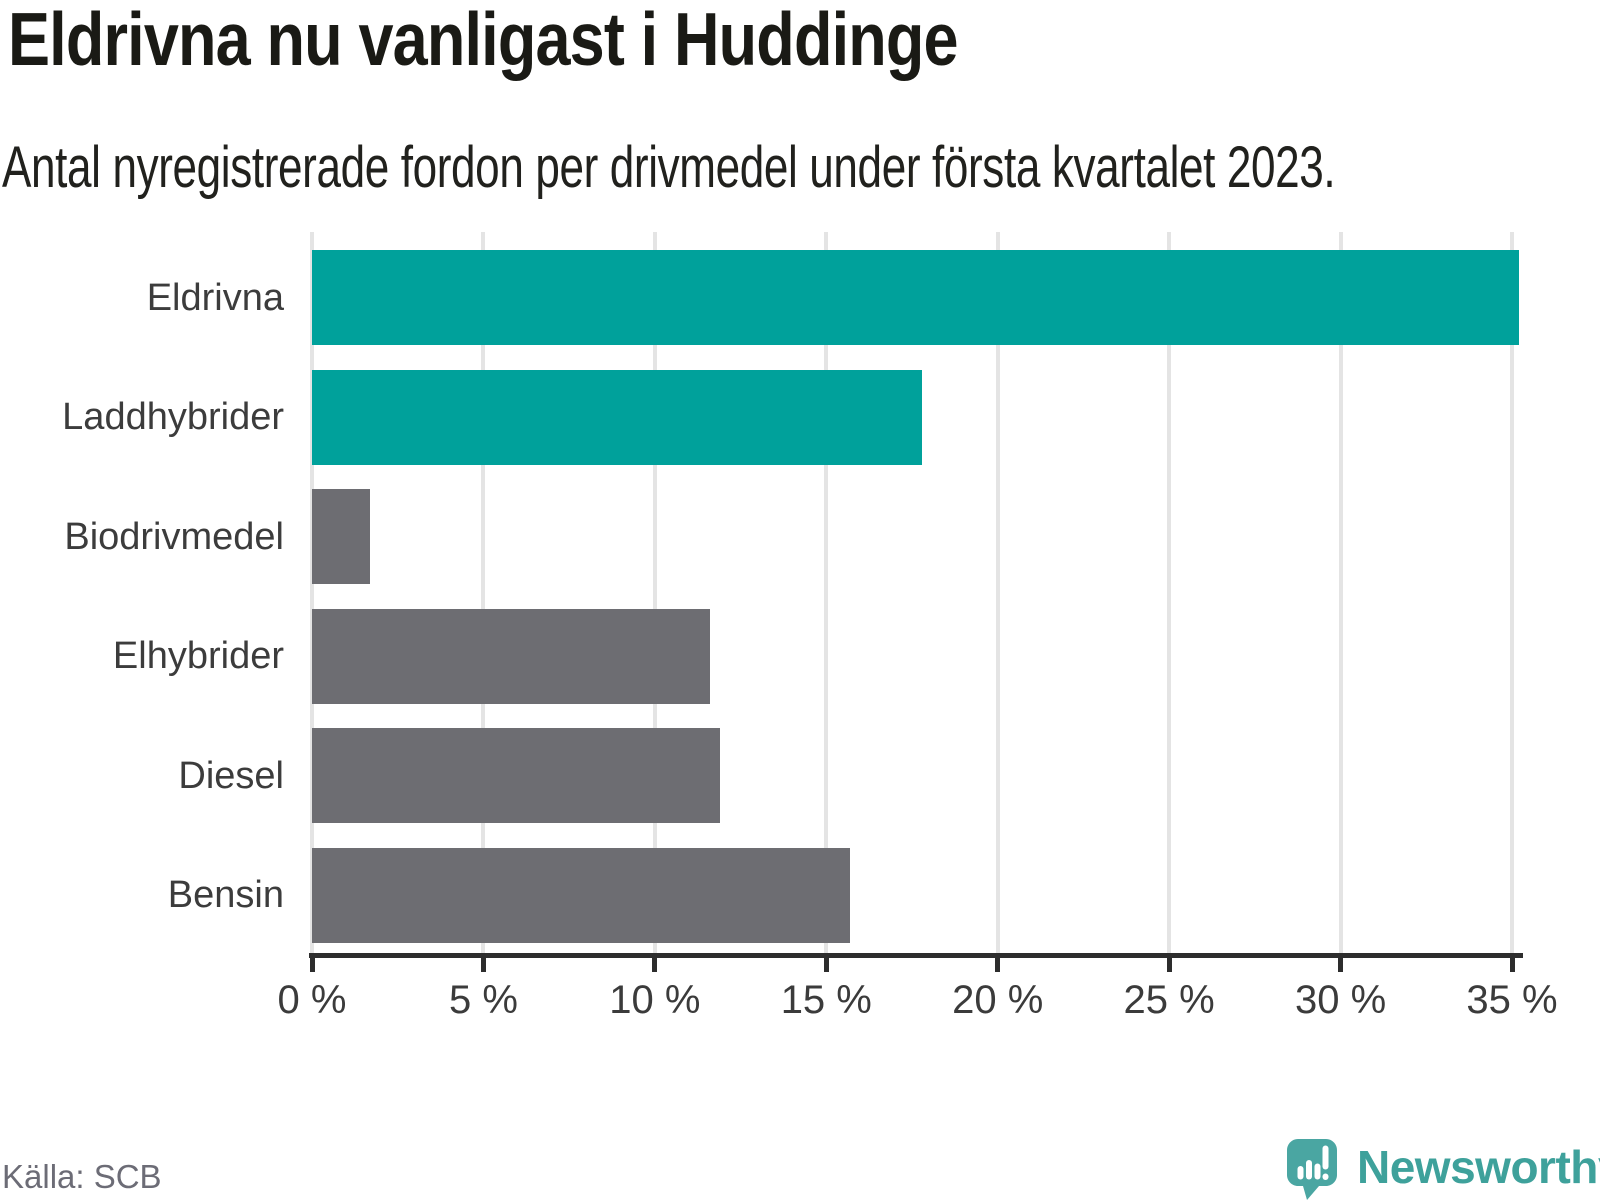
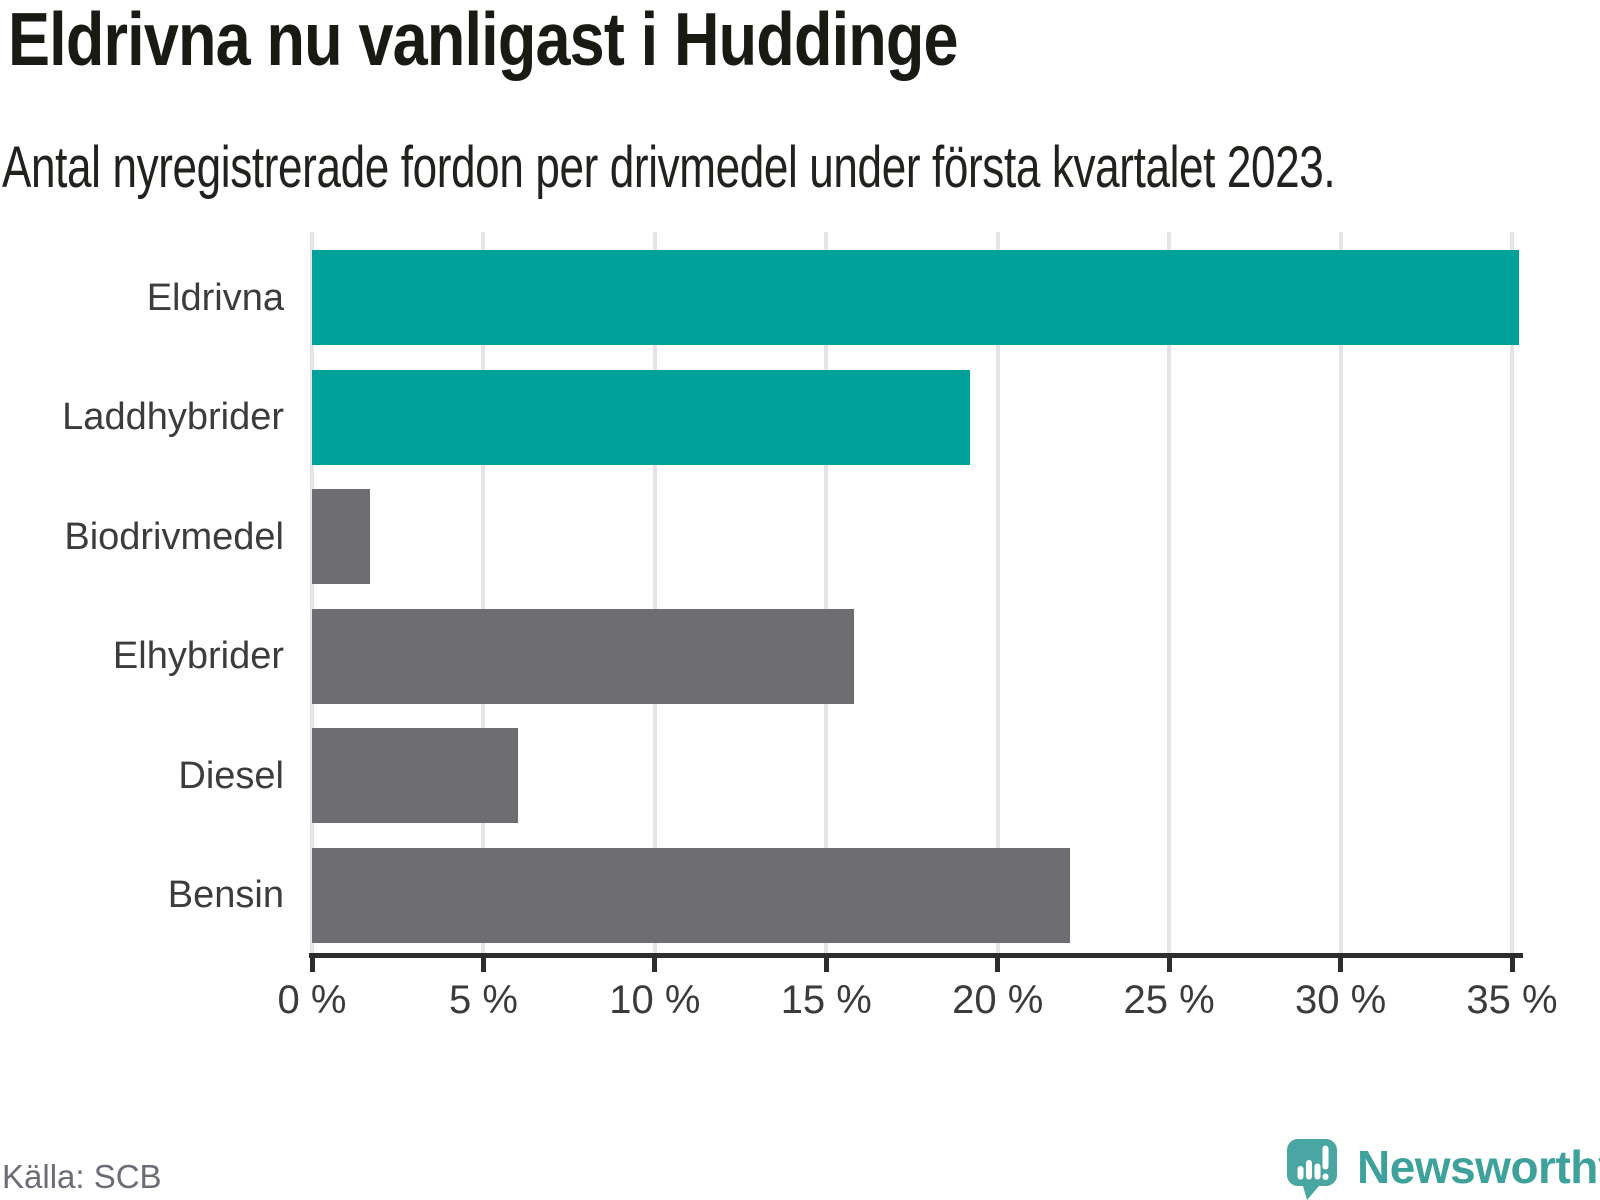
Laddhybrider: 17.8% -> 19.2%
Elhybrider: 11.6% -> 15.8%
Diesel: 11.9% -> 6.0%
Bensin: 15.7% -> 22.1%
